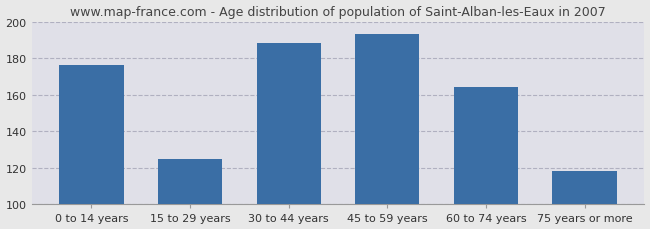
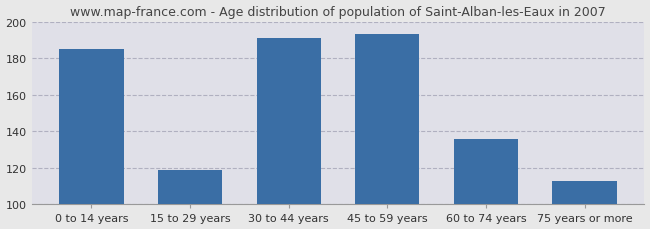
0 to 14 years: 176 -> 185
15 to 29 years: 125 -> 119
30 to 44 years: 188 -> 191
60 to 74 years: 164 -> 136
75 years or more: 118 -> 113
